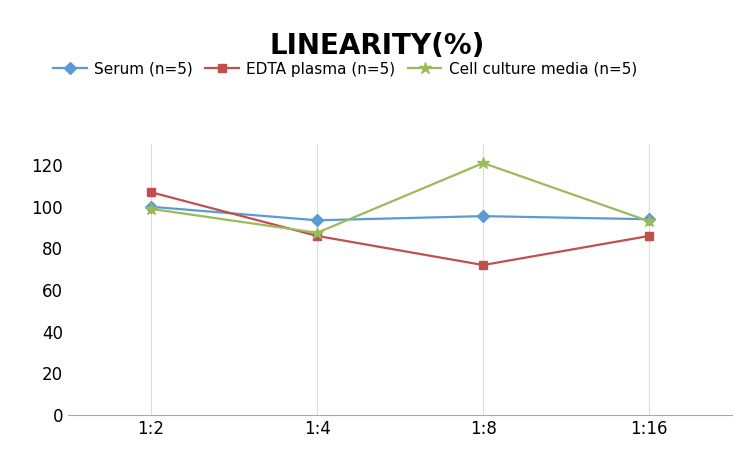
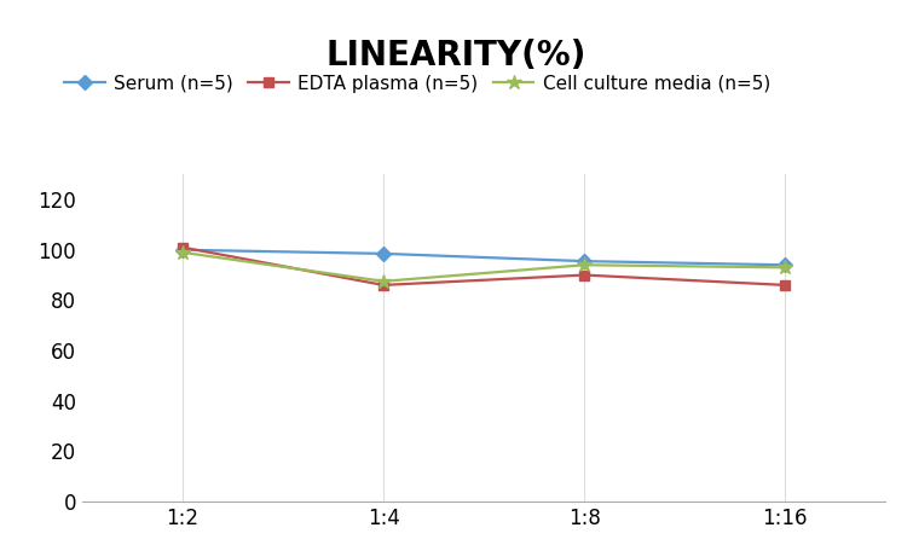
EDTA plasma (n=5)/1:2: 107 -> 101
Serum (n=5)/1:4: 93.5 -> 98.5
EDTA plasma (n=5)/1:8: 72 -> 90
Cell culture media (n=5)/1:8: 121.0 -> 94.0
